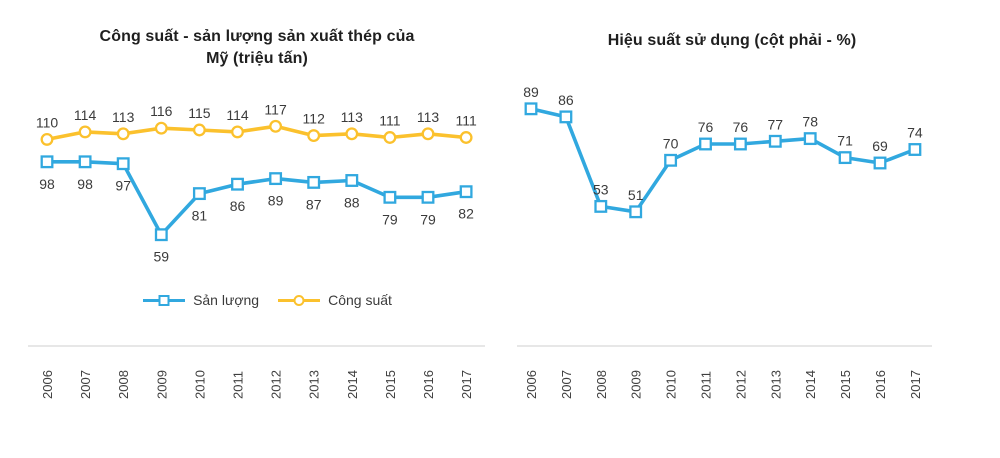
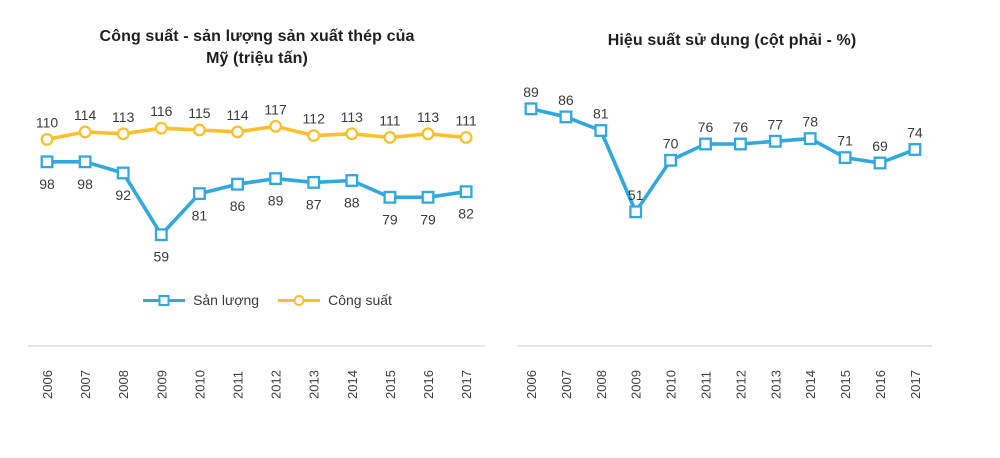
Công suất - sản lượng sản xuất thép của Mỹ (triệu tấn)/Sản lượng/2008: 97 -> 92
Hiệu suất sử dụng (cột phải - %)/2008: 53 -> 81
